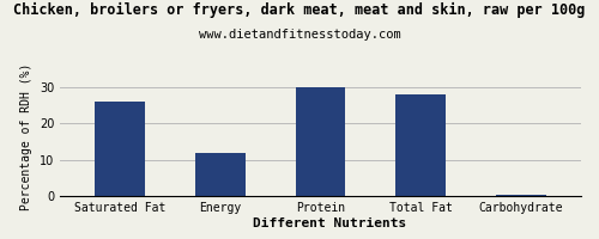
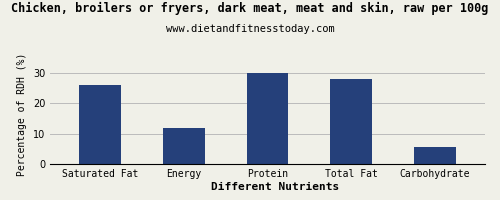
Carbohydrate: 0.2 -> 5.5
